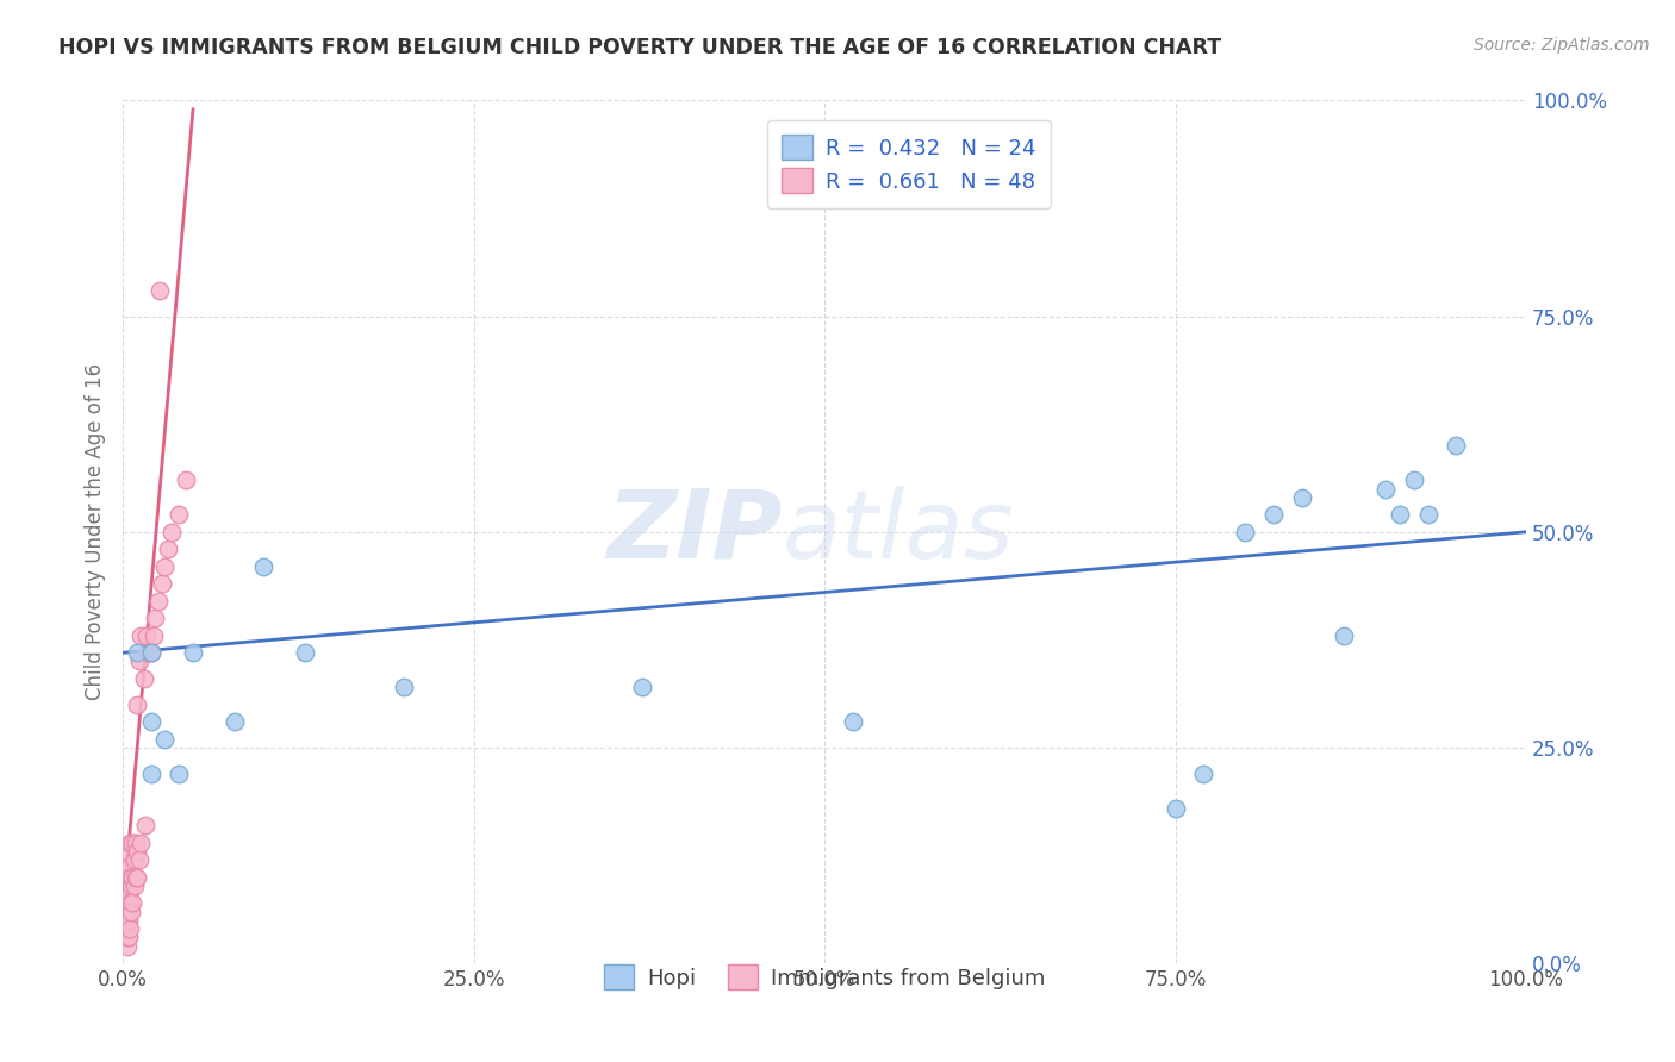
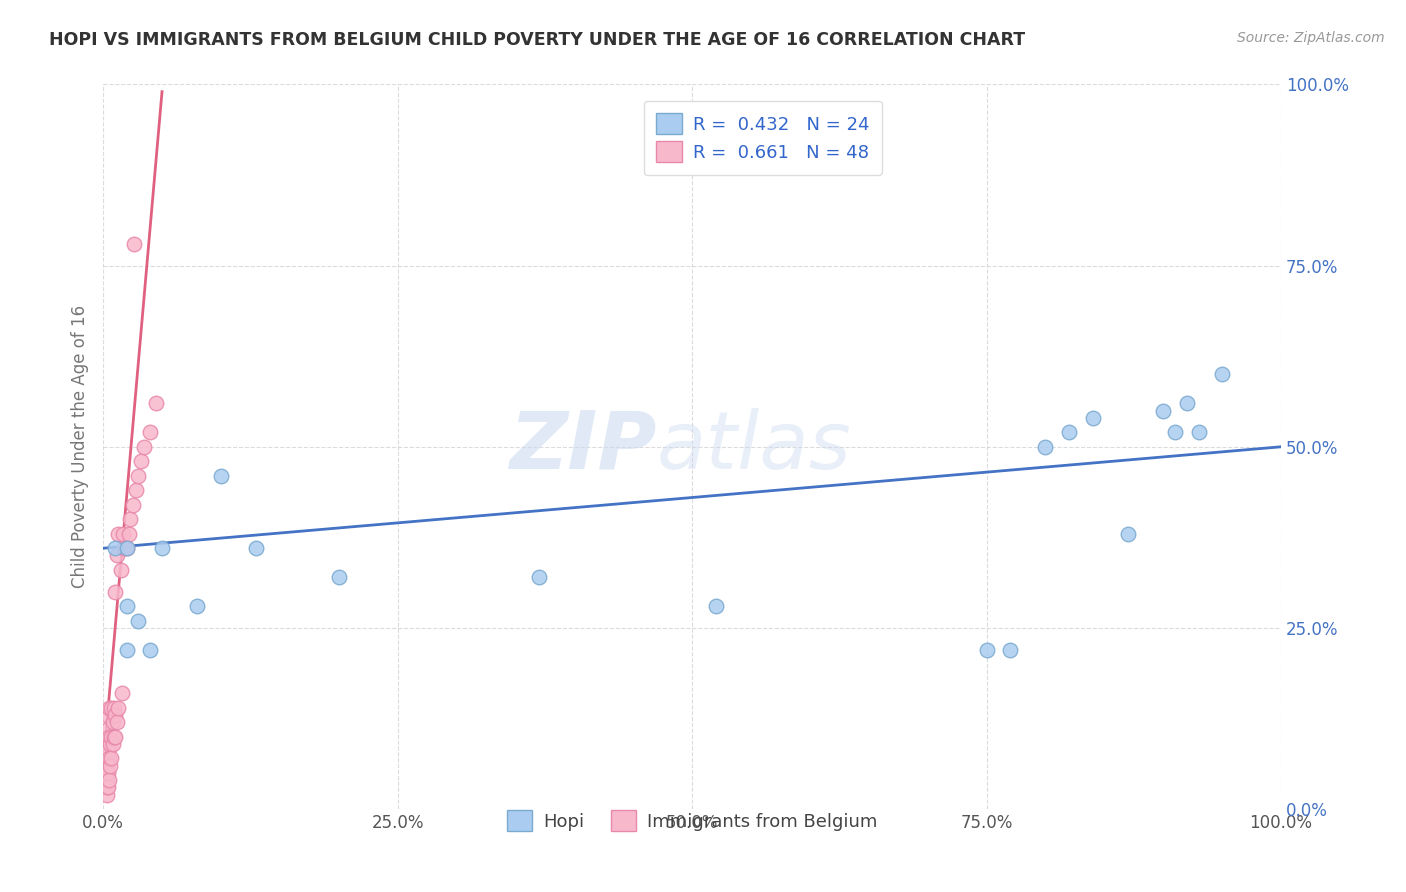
Hopi/75.0%: 18% -> 22%
